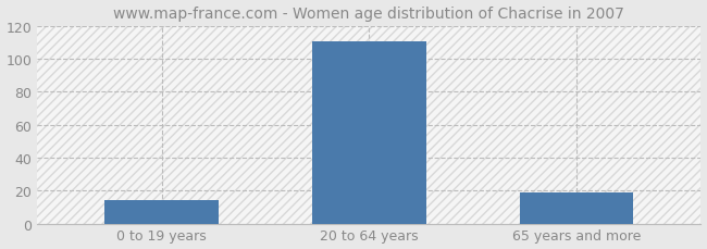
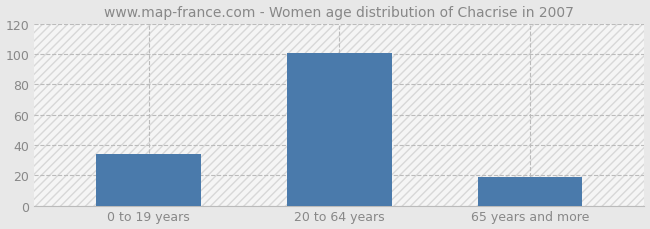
0 to 19 years: 14 -> 34
20 to 64 years: 111 -> 101
